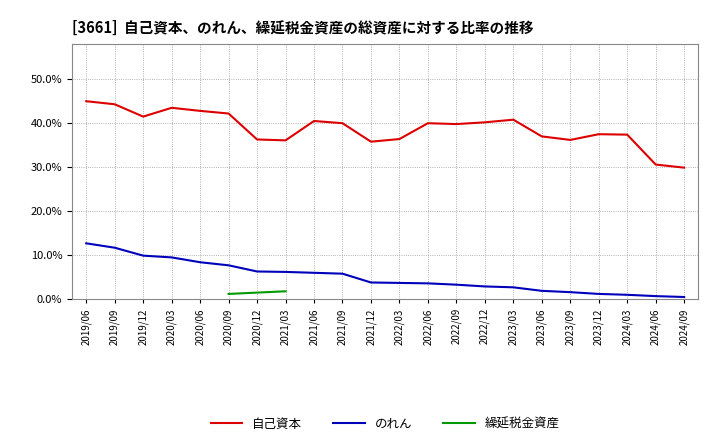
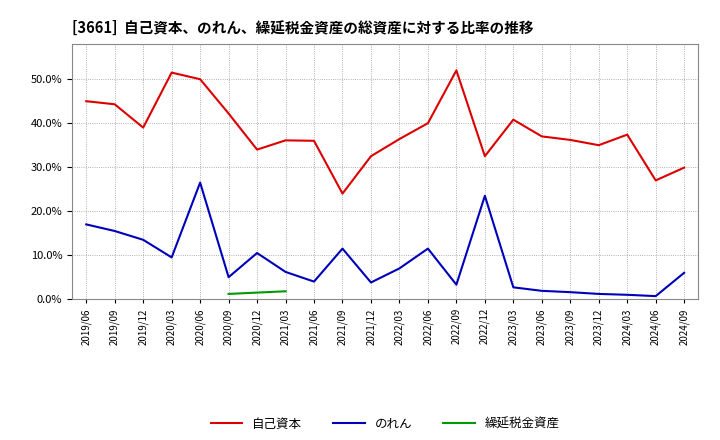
のれん/2019/06: 12.7% -> 17.0%
のれん/2019/09: 11.7% -> 15.5%
自己資本/2019/12: 41.5% -> 39.0%
のれん/2019/12: 9.9% -> 13.5%
自己資本/2020/03: 43.5% -> 51.5%
自己資本/2020/06: 42.8% -> 50.0%
のれん/2020/06: 8.4% -> 26.5%
のれん/2020/09: 7.7% -> 5.0%
自己資本/2020/12: 36.3% -> 34.0%
のれん/2020/12: 6.3% -> 10.5%
自己資本/2021/06: 40.5% -> 36.0%
のれん/2021/06: 6.0% -> 4.0%
自己資本/2021/09: 40.0% -> 24.0%
のれん/2021/09: 5.8% -> 11.5%
自己資本/2021/12: 35.8% -> 32.5%
のれん/2022/03: 3.7% -> 7.0%
のれん/2022/06: 3.6% -> 11.5%
自己資本/2022/09: 39.8% -> 52.0%
自己資本/2022/12: 40.2% -> 32.5%
のれん/2022/12: 2.9% -> 23.5%
自己資本/2023/12: 37.5% -> 35.0%
自己資本/2024/06: 30.6% -> 27.0%
のれん/2024/09: 0.5% -> 6.0%
